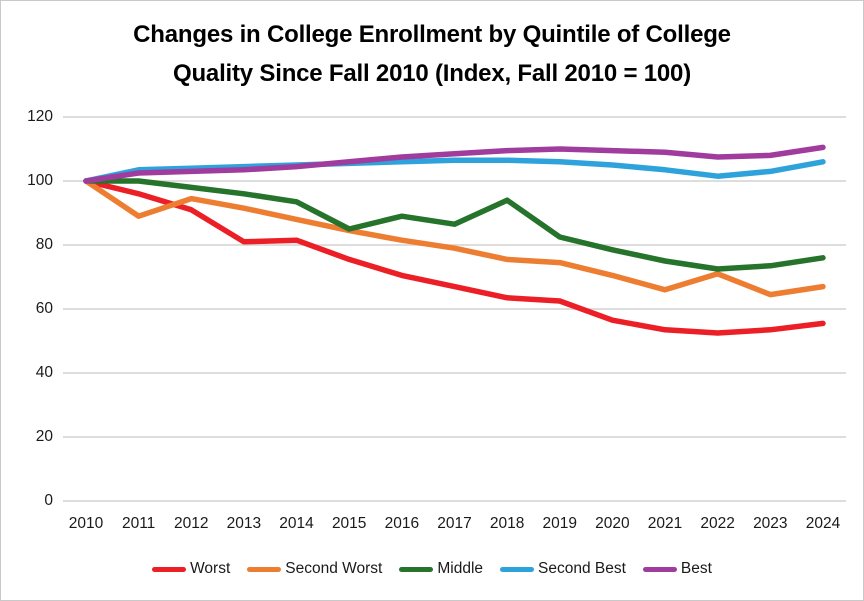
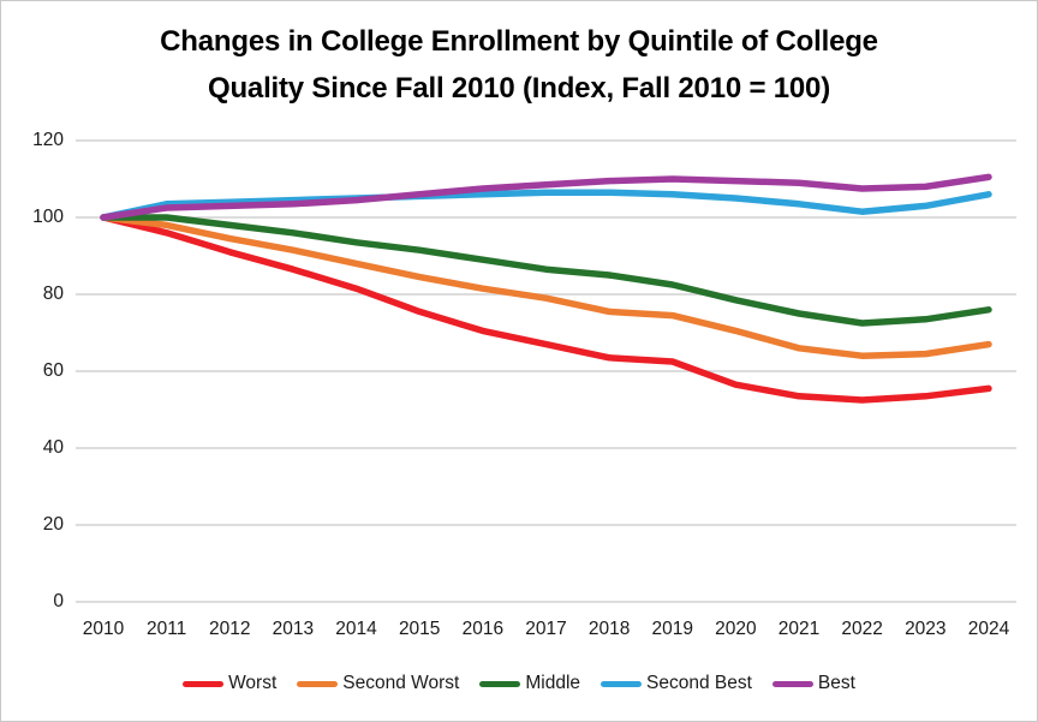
Second Worst/2011: 89 -> 98
Worst/2013: 81 -> 86
Middle/2015: 85 -> 92
Middle/2018: 94 -> 85
Second Worst/2022: 71 -> 64
